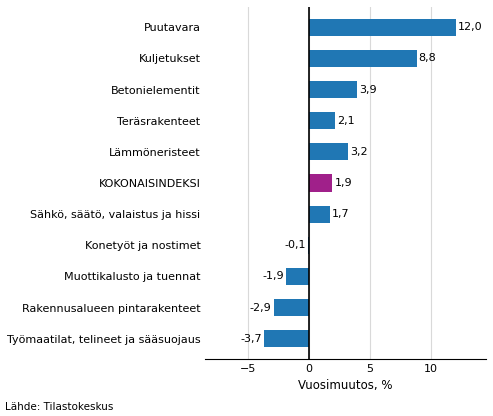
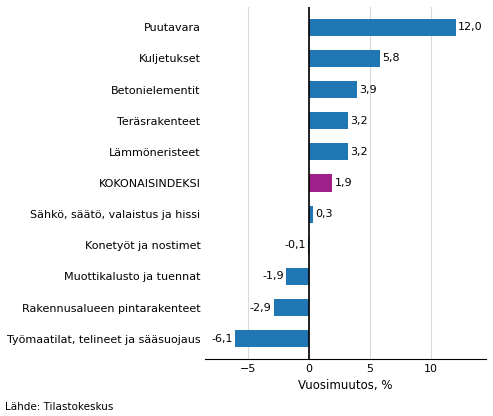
Kuljetukset: 8,8 -> 5,8
Teräsrakenteet: 2,1 -> 3,2
Sähkö, säätö, valaistus ja hissi: 1,7 -> 0,3
Työmaatilat, telineet ja sääsuojaus: -3,7 -> -6,1
